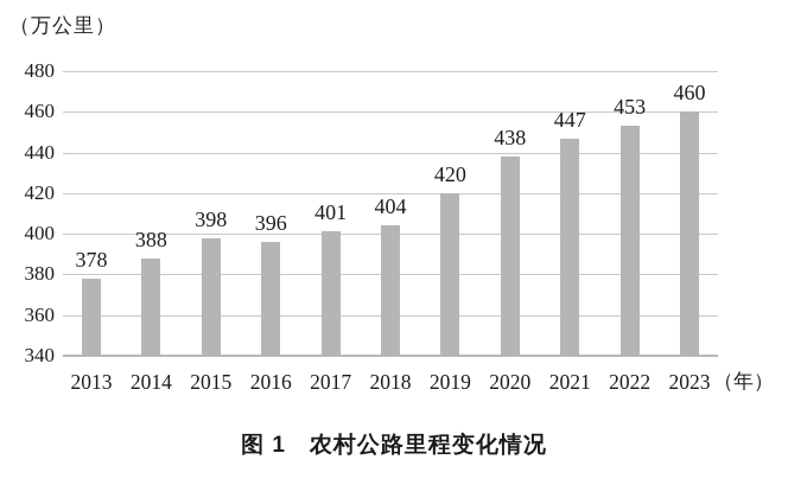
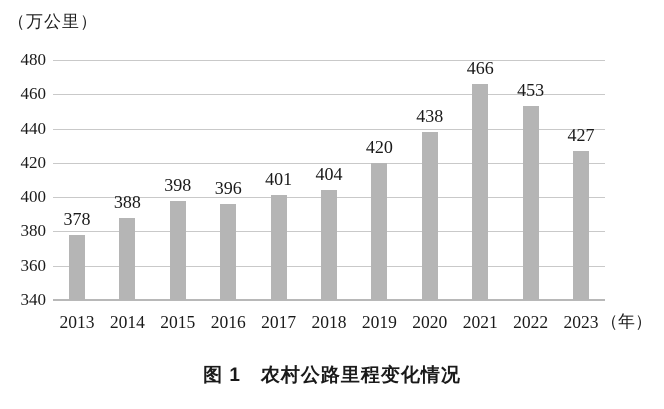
2021: 447 -> 466
2023: 460 -> 427
